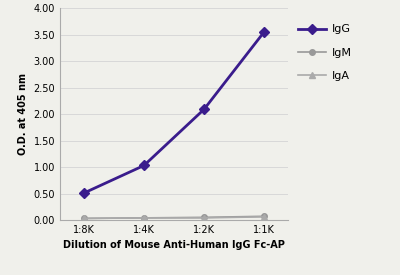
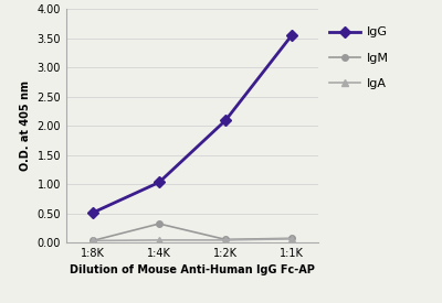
IgM/1:4K: 0.04 -> 0.32
